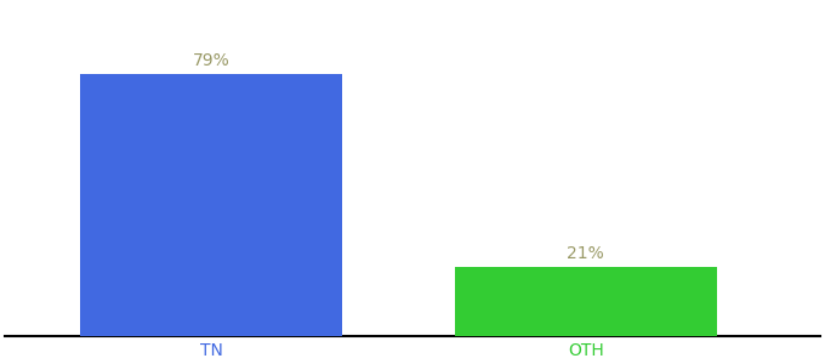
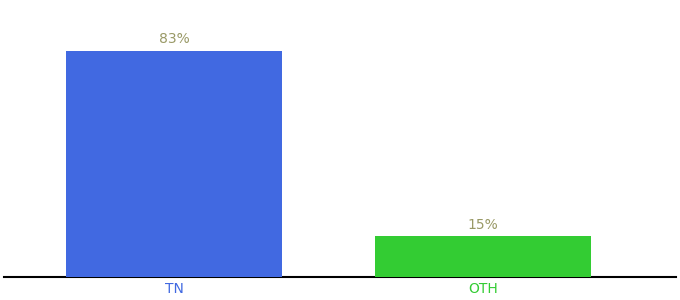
TN: 79% -> 83%
OTH: 21% -> 15%
